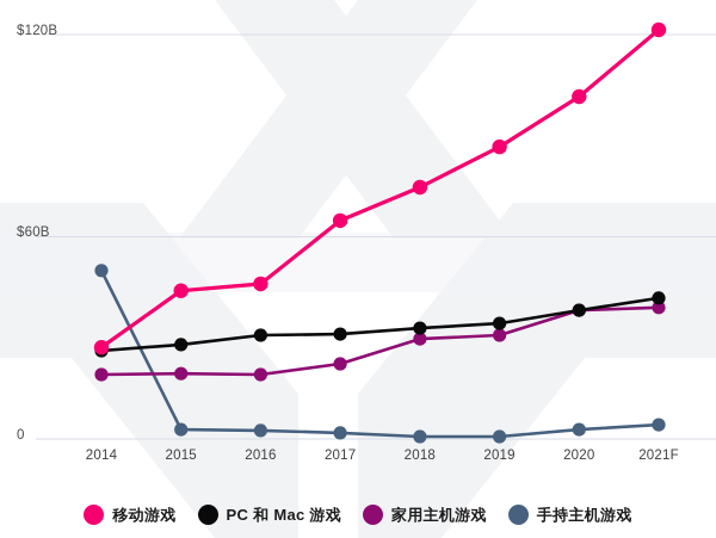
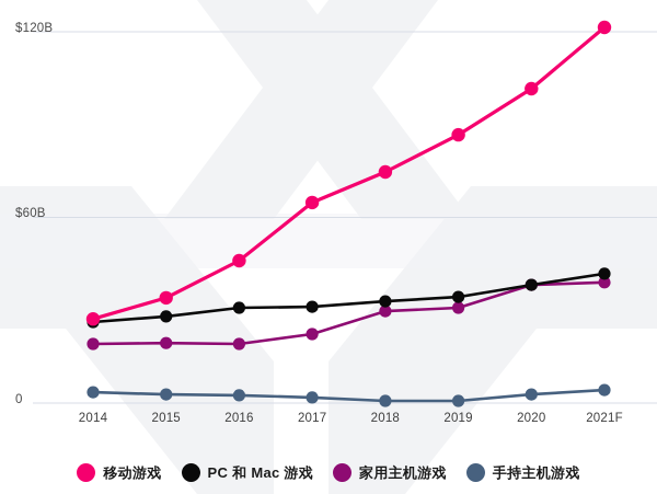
手持主机游戏/2014: $50B -> $4B
移动游戏/2015: $44B -> $34B
